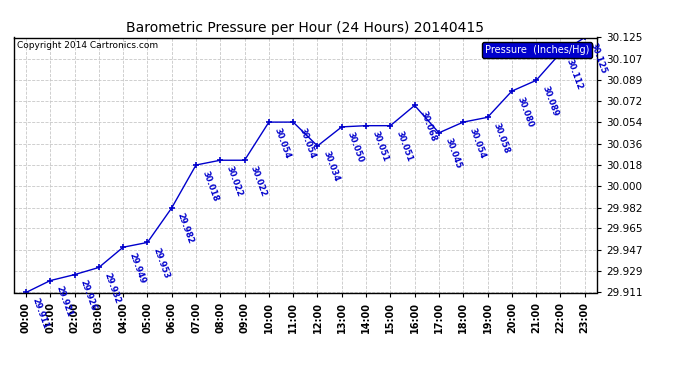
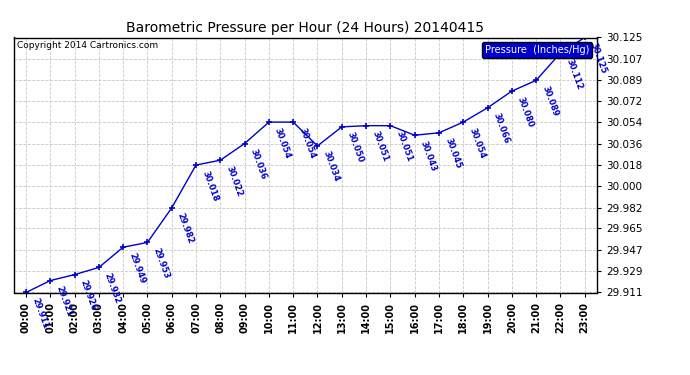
09:00: 30.022 -> 30.036
16:00: 30.068 -> 30.043
19:00: 30.058 -> 30.066
